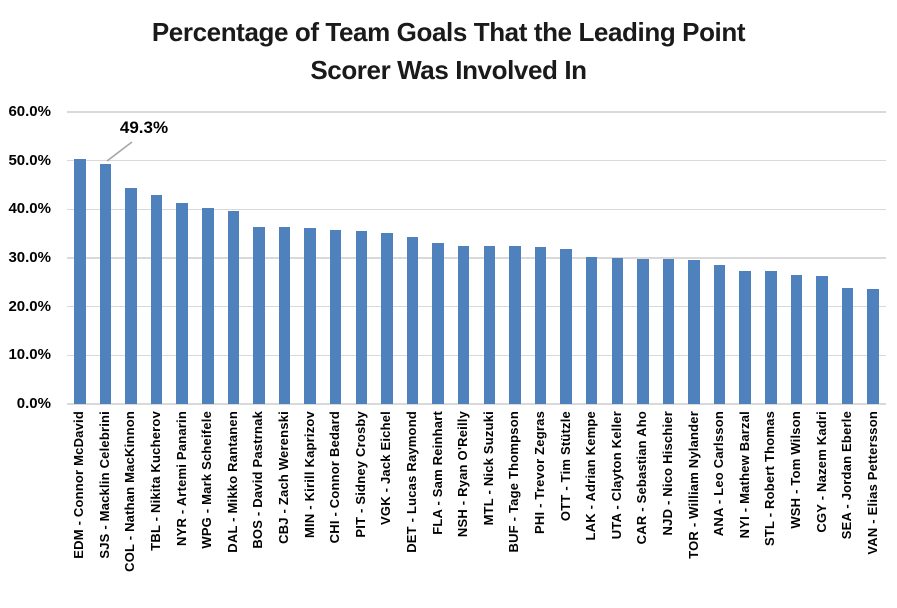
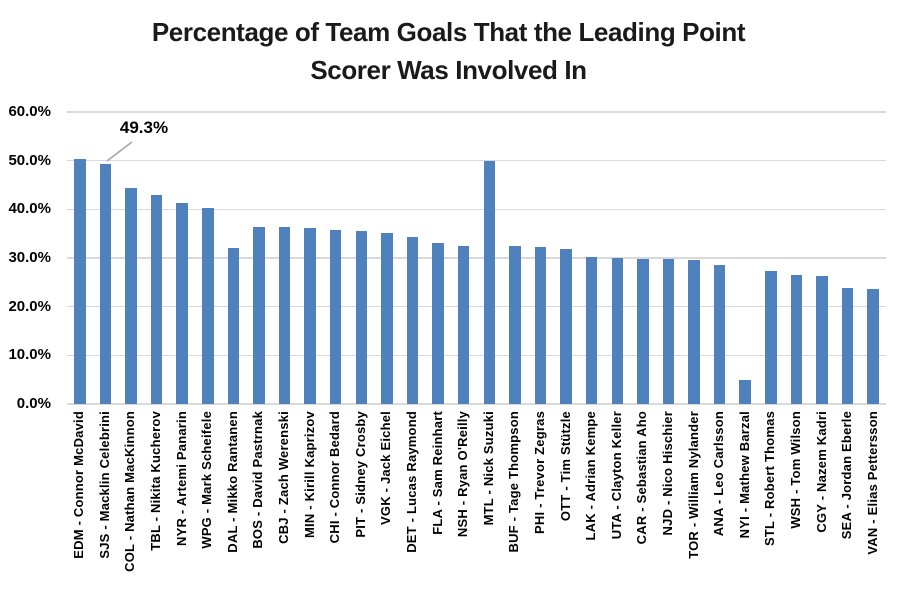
DAL - Mikko Rantanen: 40% -> 32%
MTL - Nick Suzuki: 32% -> 50%
NYI - Mathew Barzal: 27% -> 5%
